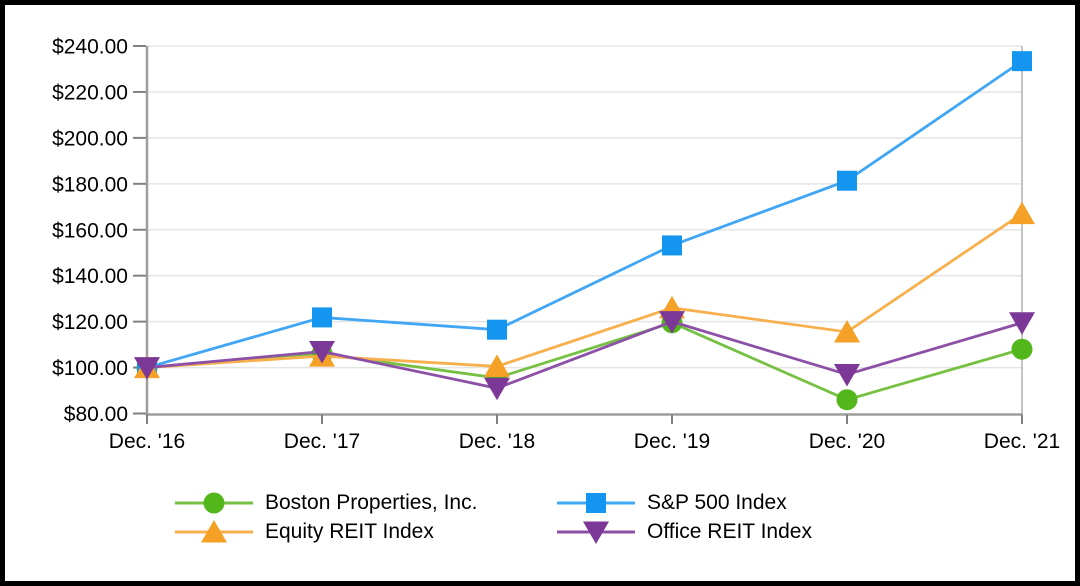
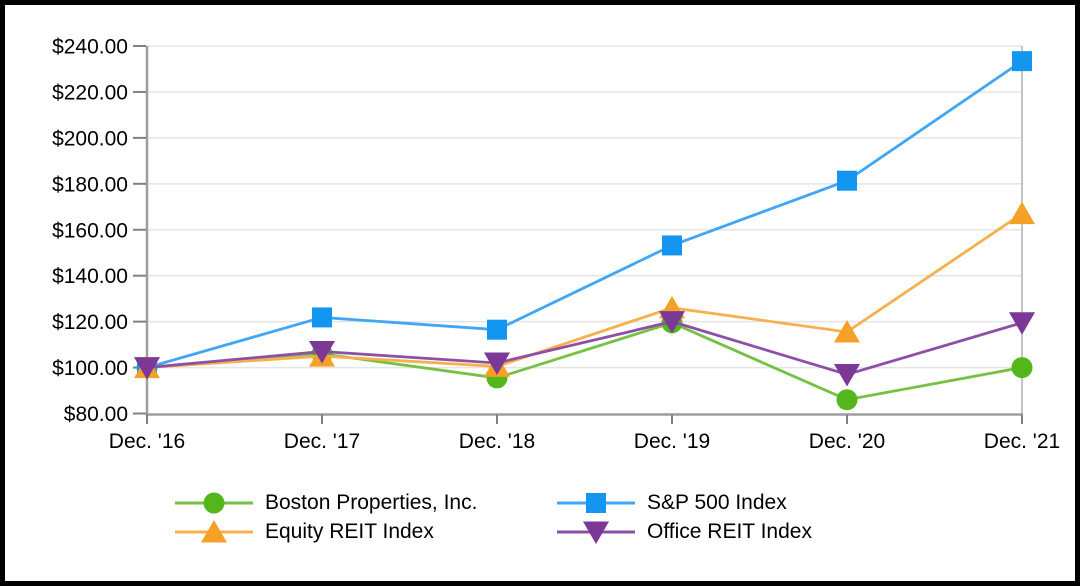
Office REIT Index/Dec. '18: $91 -> $102
Boston Properties, Inc./Dec. '21: $108 -> $100
